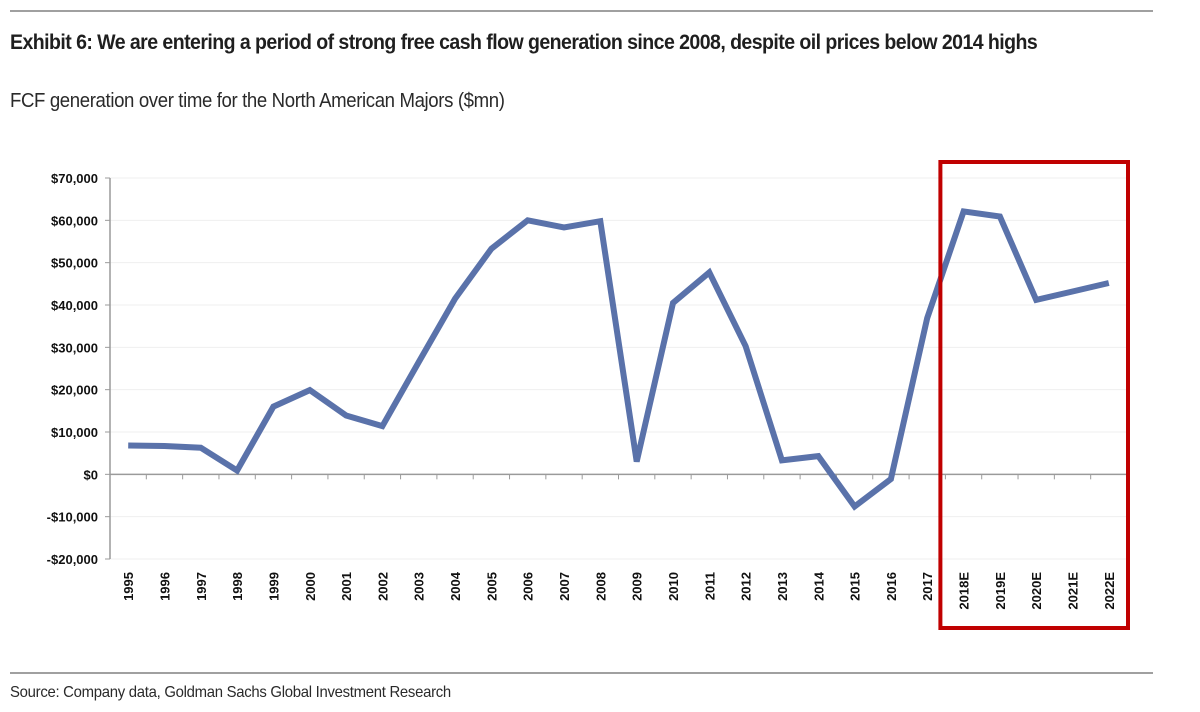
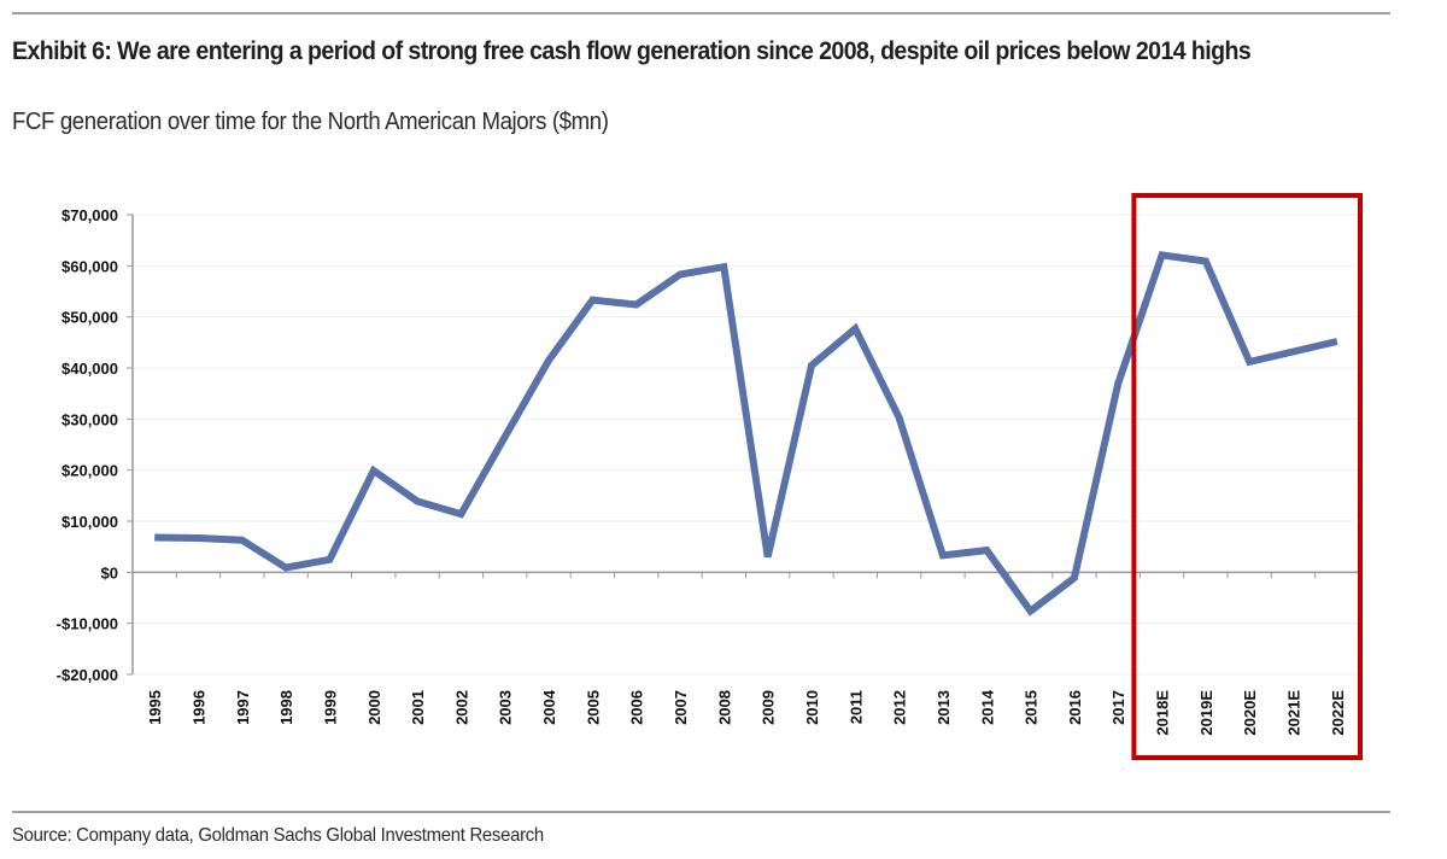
1999: $16000 -> $2000
2006: $60000 -> $52000
